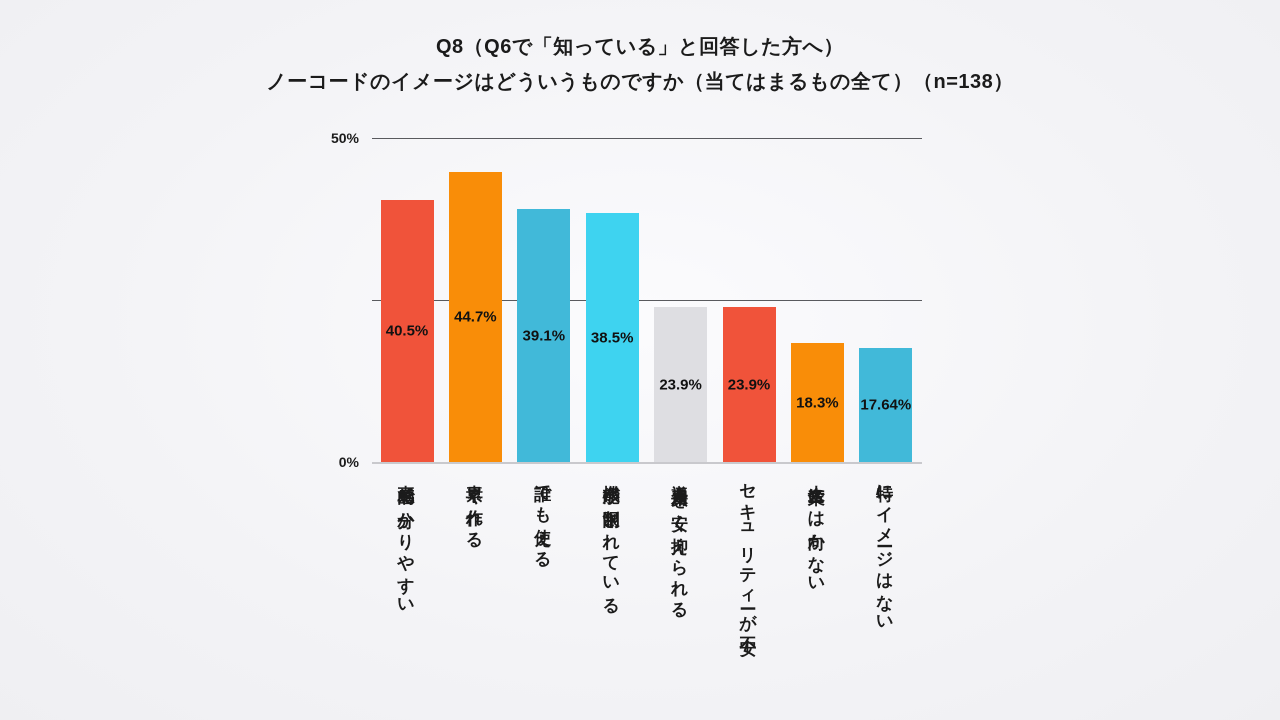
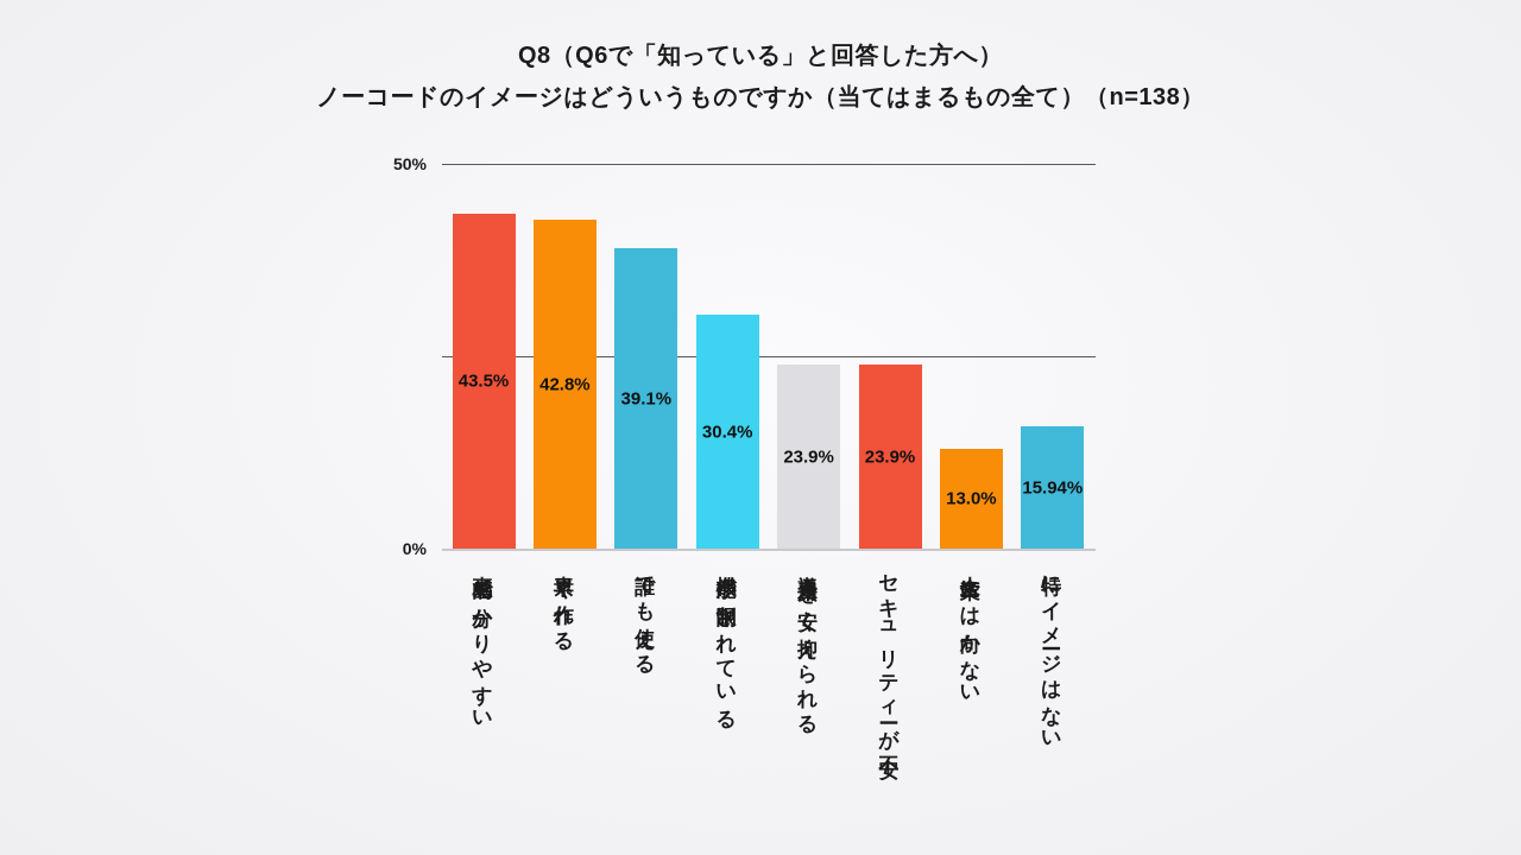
直感的で分かりやすい: 40.5% -> 43.5%
素早く作れる: 44.7% -> 42.8%
機能が制限されている: 38.5% -> 30.4%
大企業には向かない: 18.3% -> 13.0%
特にイメージはない: 17.64% -> 15.94%
